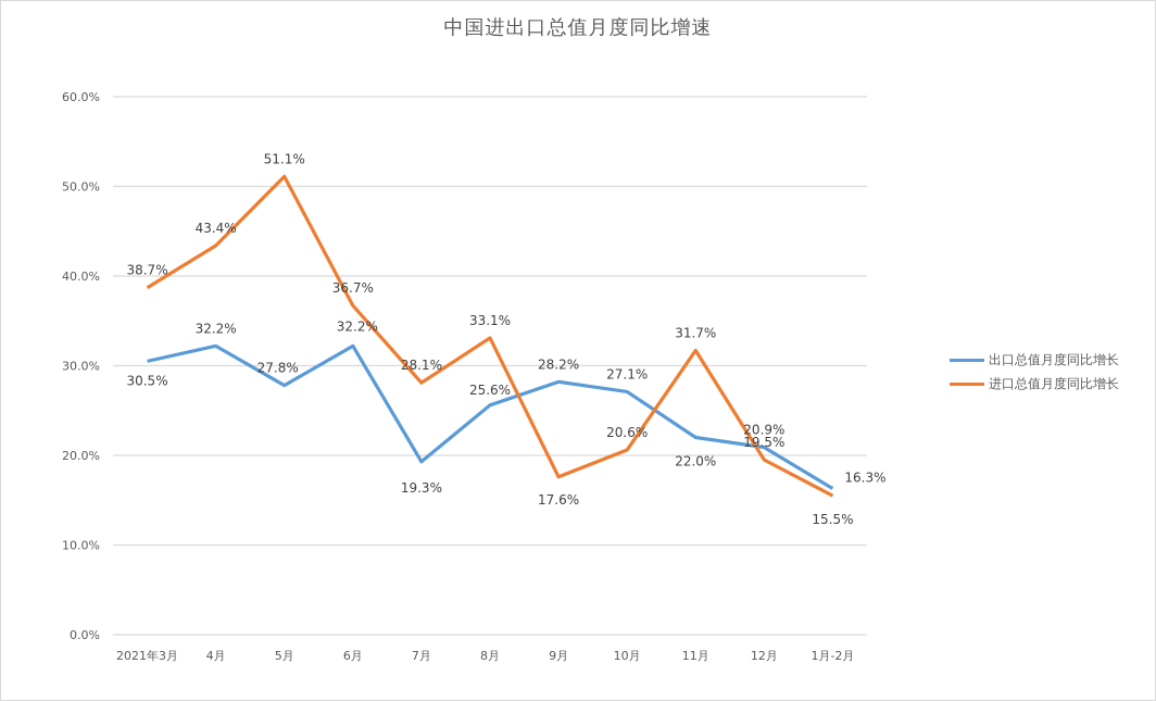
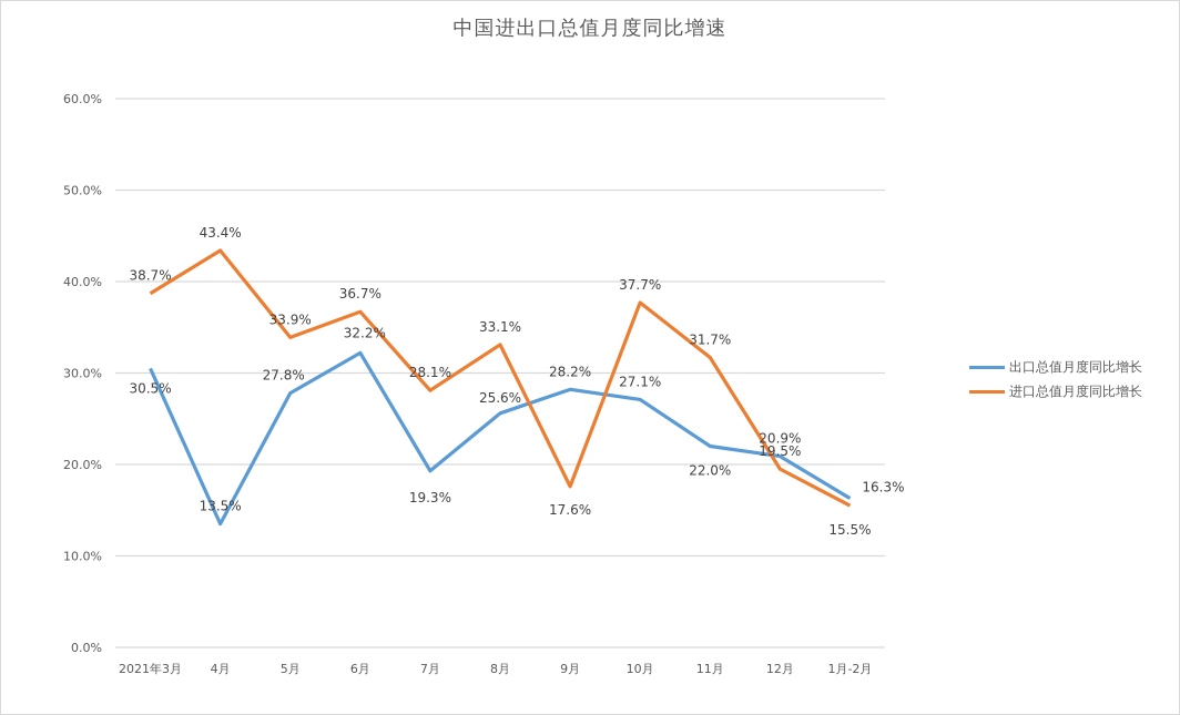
出口总值月度同比增长/4月: 32.2% -> 13.5%
进口总值月度同比增长/5月: 51.1% -> 33.9%
进口总值月度同比增长/10月: 20.6% -> 37.7%
